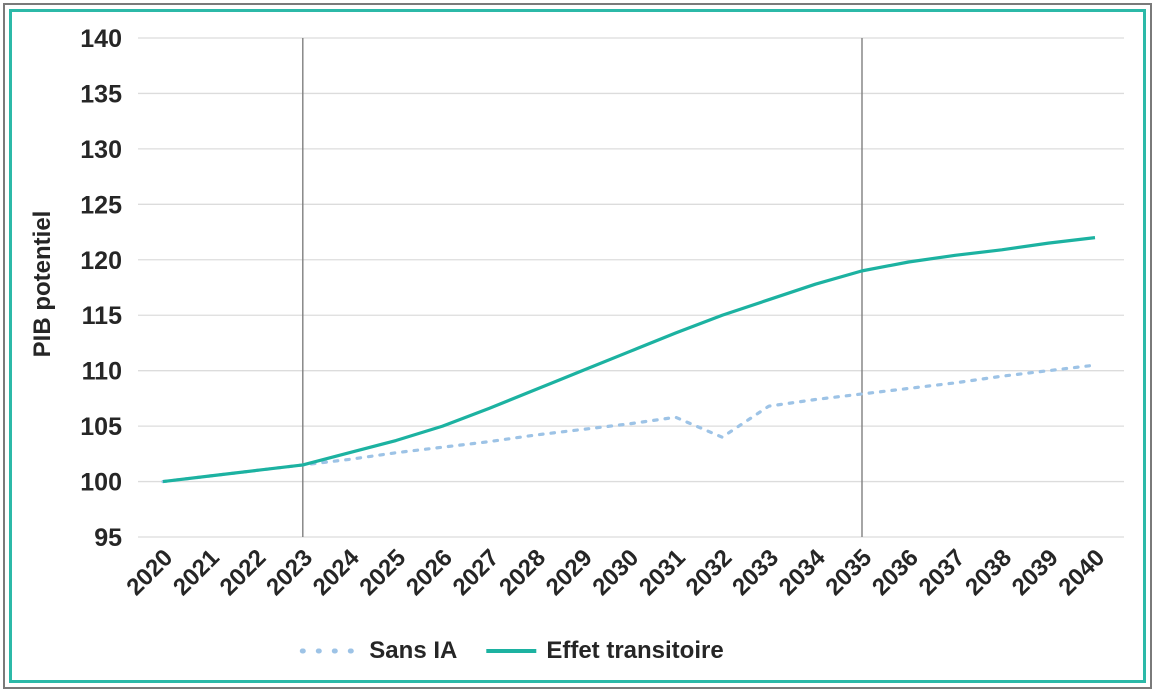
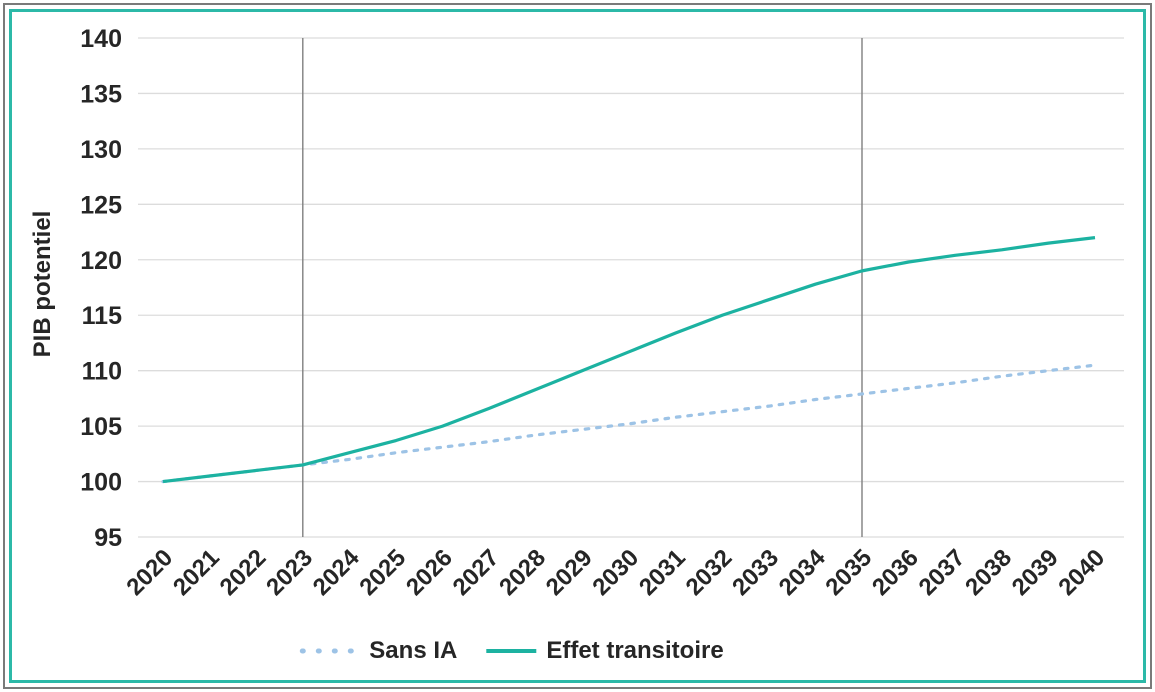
Sans IA/2032: 104.0 -> 106.3
